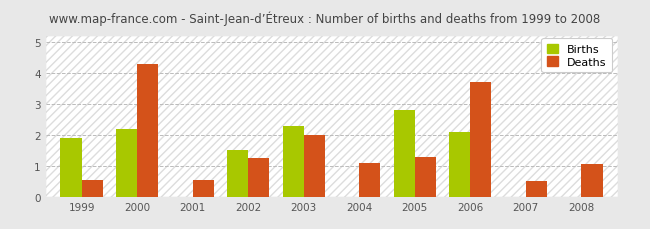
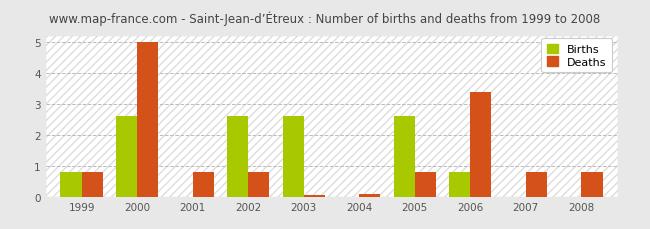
Births/1999: 1.9 -> 0.8
Deaths/1999: 0.55 -> 0.80
Births/2000: 2.2 -> 2.6
Deaths/2000: 4.30 -> 5.00
Deaths/2001: 0.55 -> 0.80
Births/2002: 1.5 -> 2.6
Deaths/2002: 1.25 -> 0.80
Births/2003: 2.3 -> 2.6
Deaths/2003: 2.00 -> 0.05
Deaths/2004: 1.10 -> 0.10
Births/2005: 2.8 -> 2.6
Deaths/2005: 1.30 -> 0.80
Births/2006: 2.1 -> 0.8
Deaths/2006: 3.70 -> 3.40
Deaths/2007: 0.50 -> 0.80
Deaths/2008: 1.05 -> 0.80
